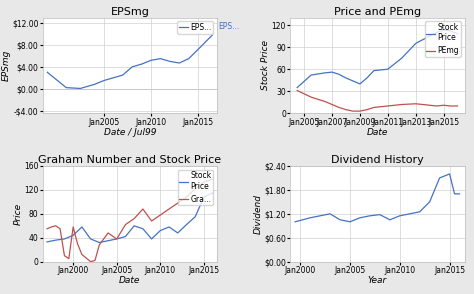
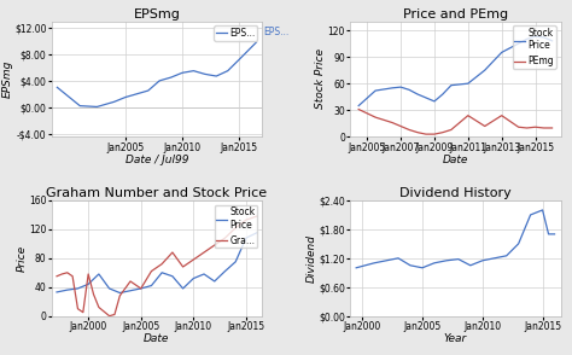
Price and PEmg/PEmg/Jan2011: 10 -> 24
Price and PEmg/PEmg/Jan2013: 13 -> 24
